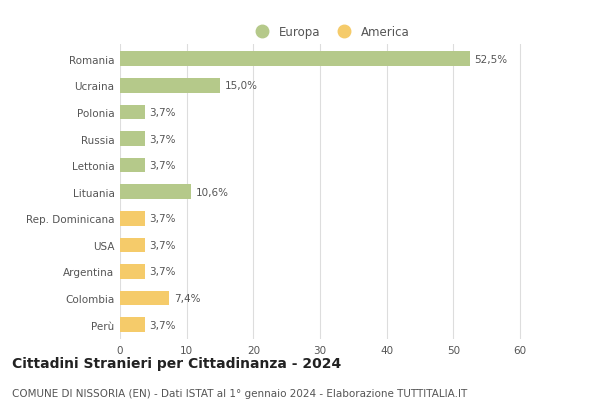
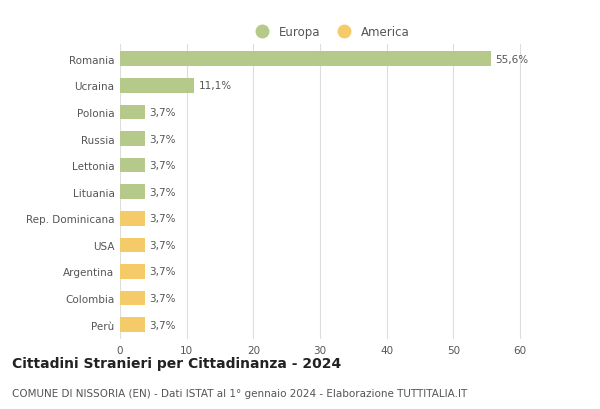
Romania: 52,5% -> 55,6%
Ucraina: 15,0% -> 11,1%
Lituania: 10,6% -> 3,7%
Colombia: 7,4% -> 3,7%
